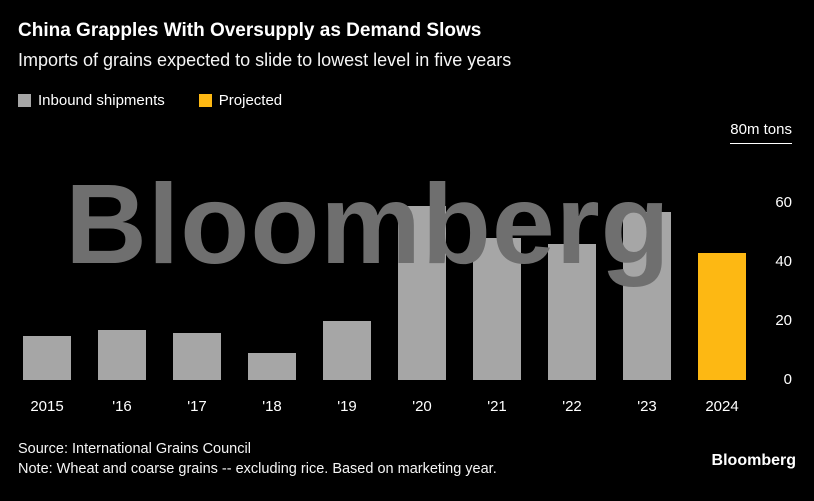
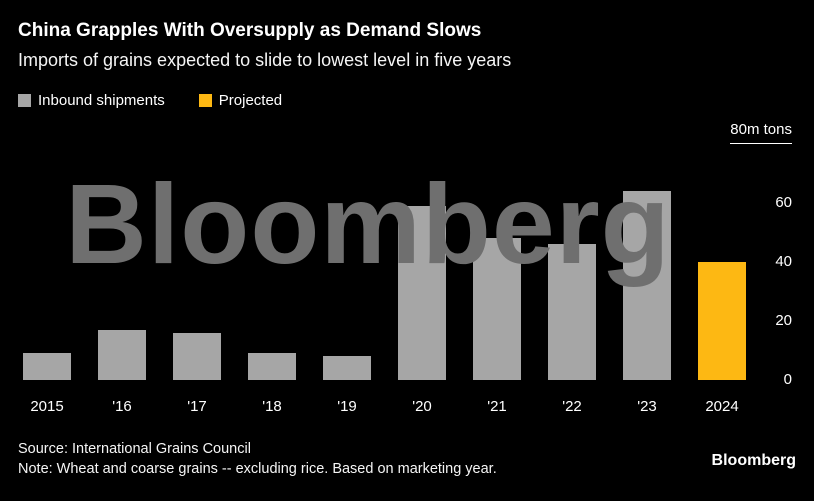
2015: 15 -> 9
'19: 20 -> 8
'23: 57 -> 64
2024: 43 -> 40
